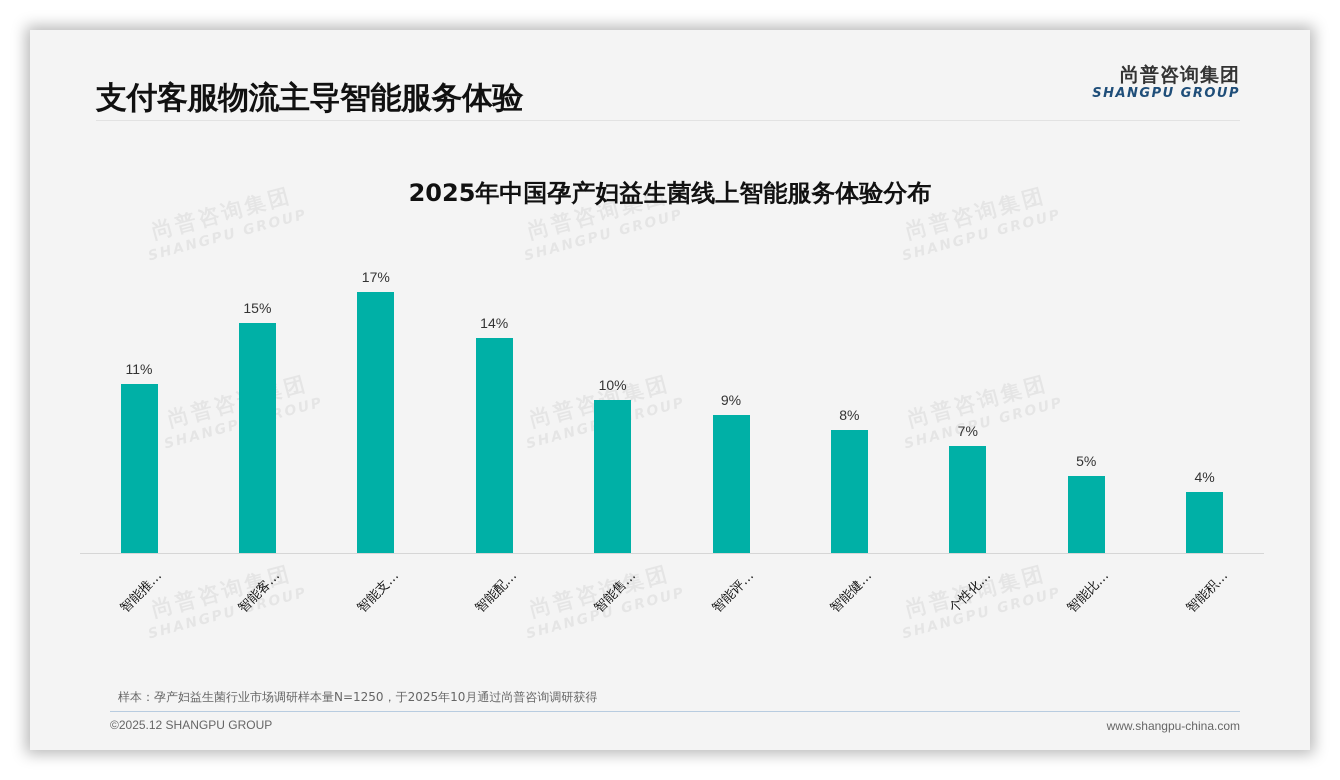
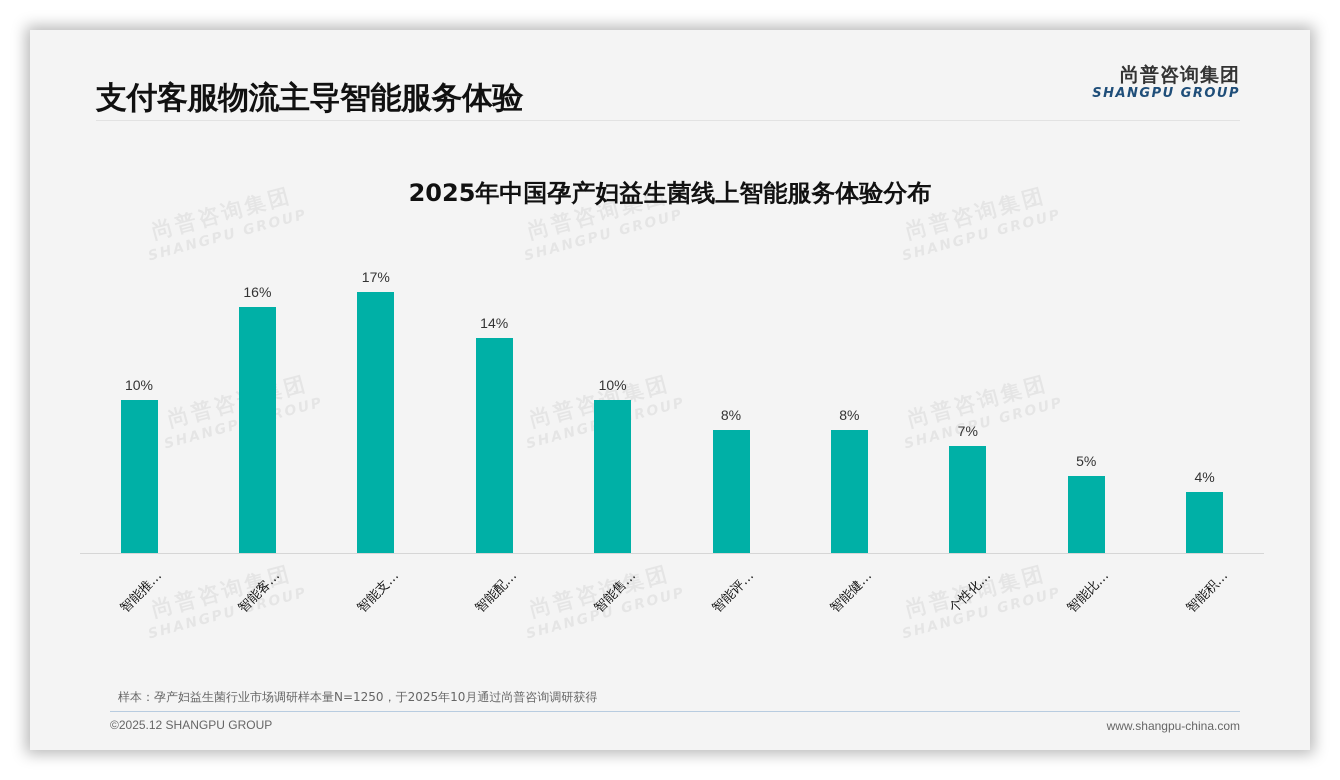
智能推…: 11% -> 10%
智能客…: 15% -> 16%
智能评…: 9% -> 8%
